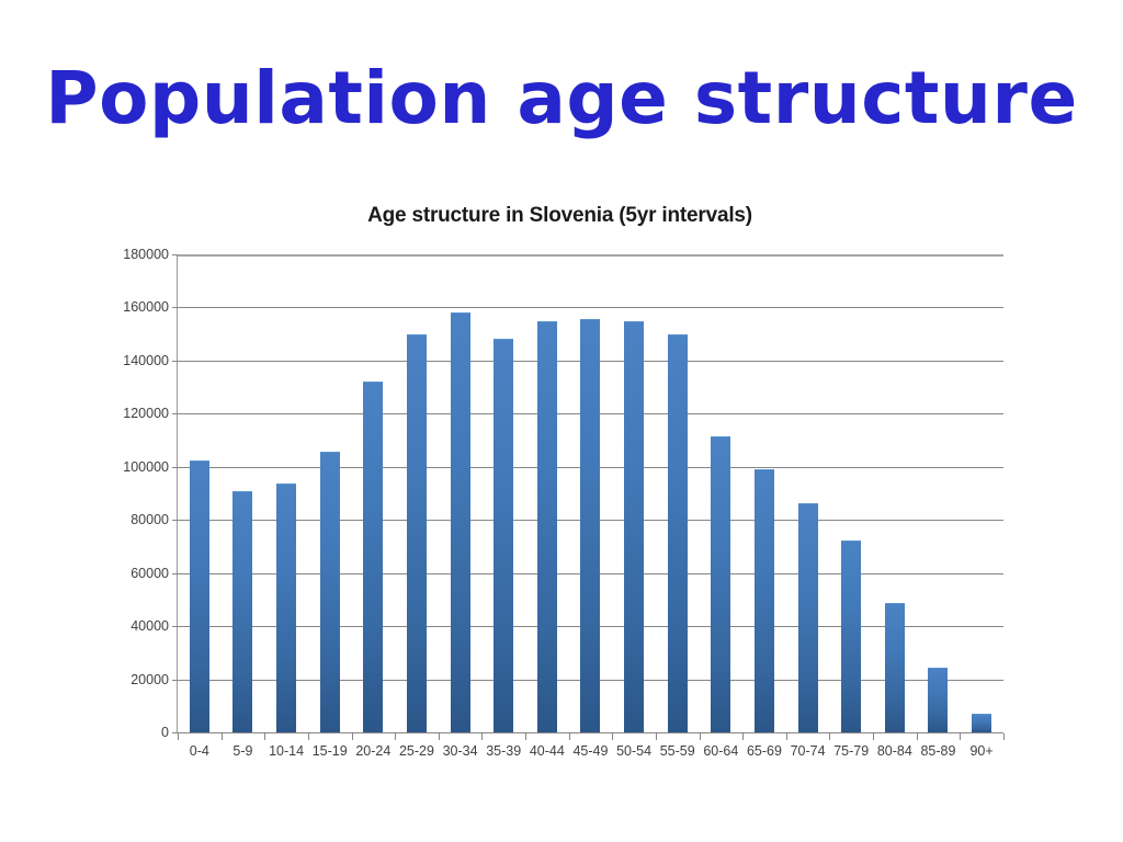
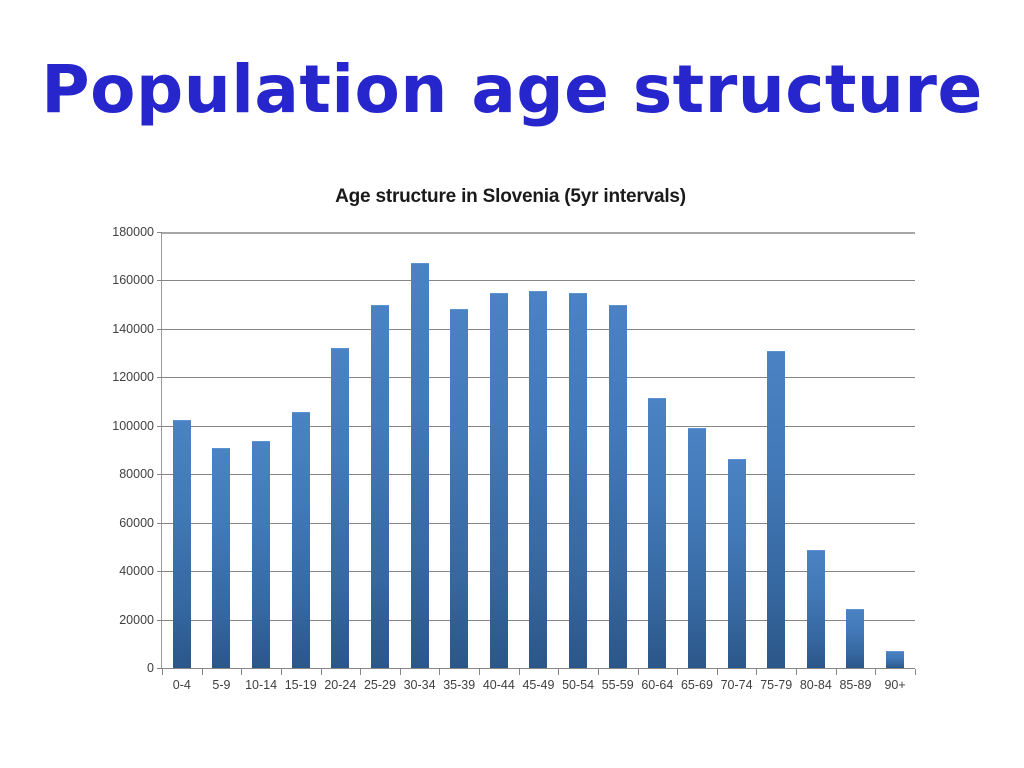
30-34: 158000 -> 167000
75-79: 72000 -> 131000
